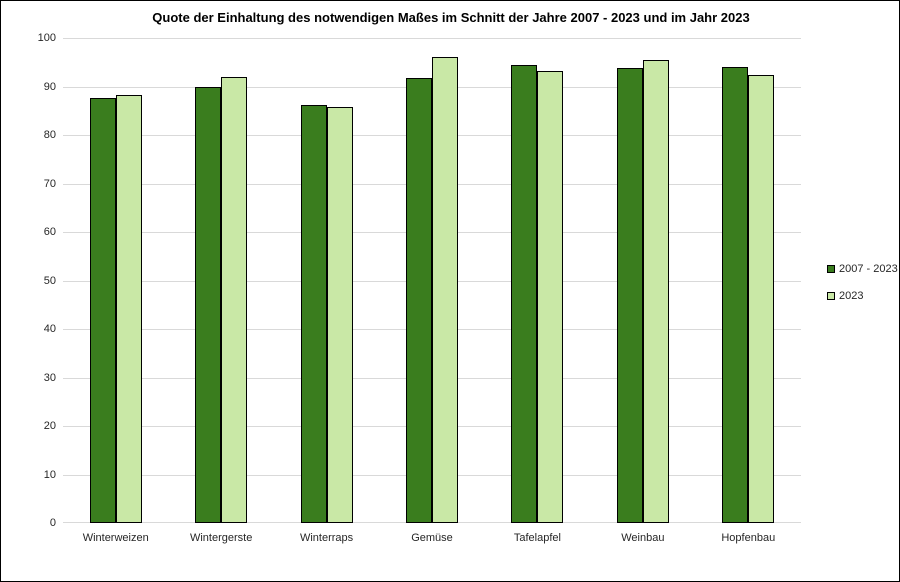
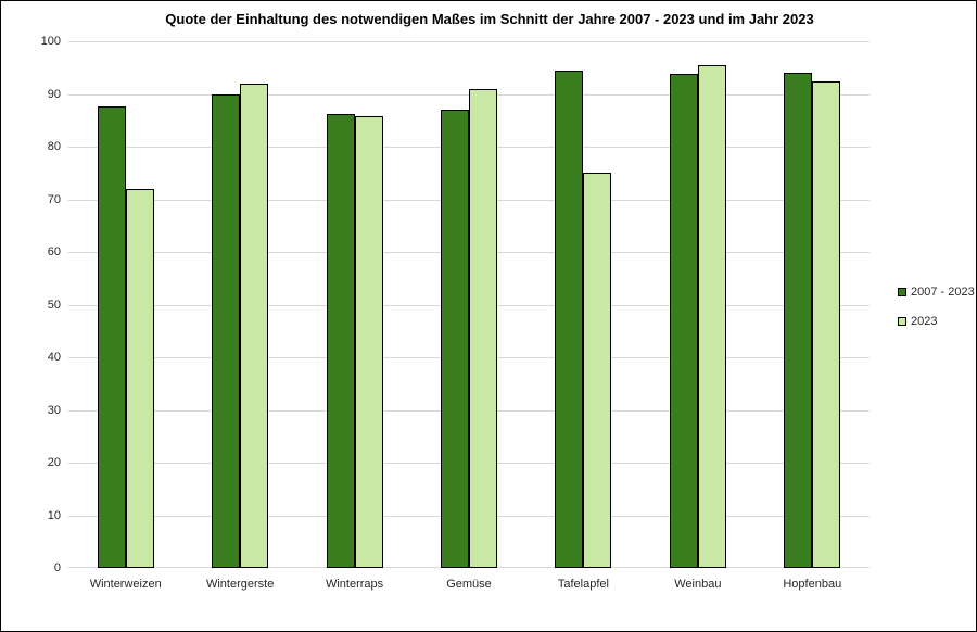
2023/Winterweizen: 88 -> 72
2007 - 2023/Gemüse: 92 -> 87
2023/Gemüse: 96 -> 91
2023/Tafelapfel: 93 -> 75
